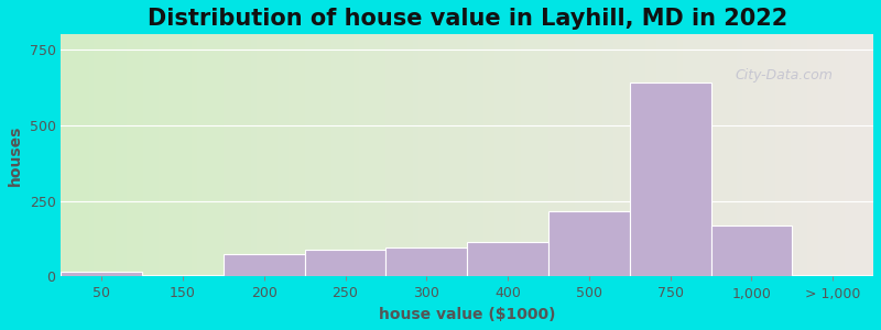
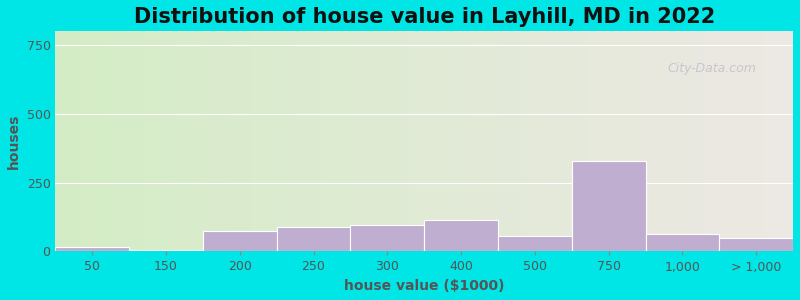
500: 215 -> 55
750: 640 -> 330
1,000: 170 -> 65
> 1,000: 5 -> 50
